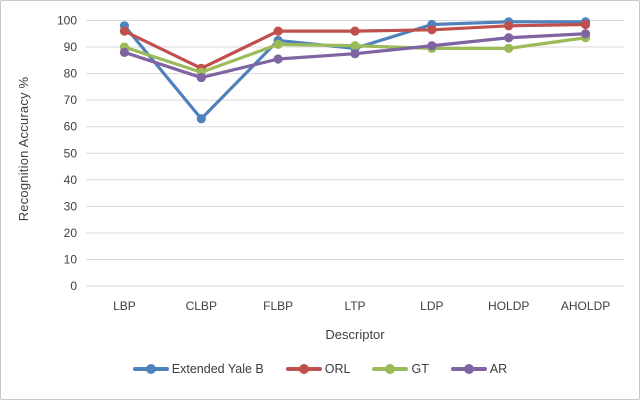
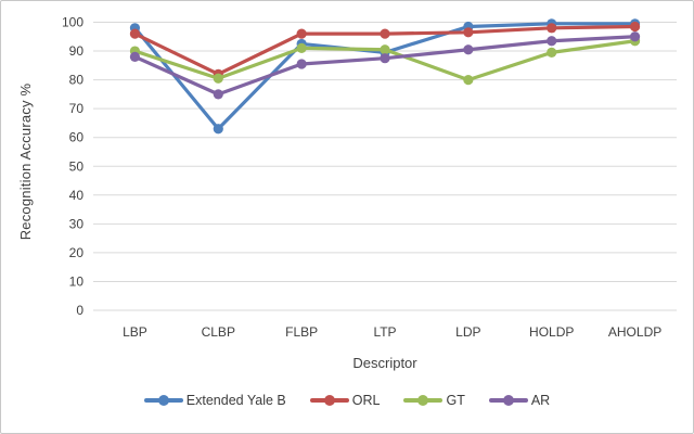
AR/CLBP: 78 -> 75
GT/LDP: 90 -> 80
